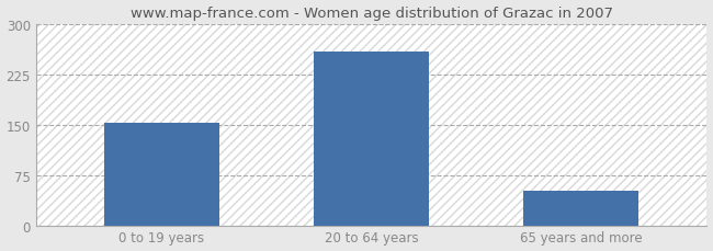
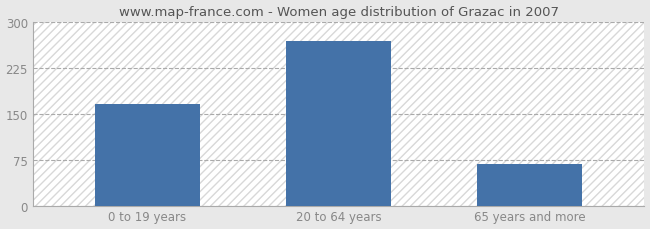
0 to 19 years: 153 -> 166
20 to 64 years: 258 -> 268
65 years and more: 52 -> 68
